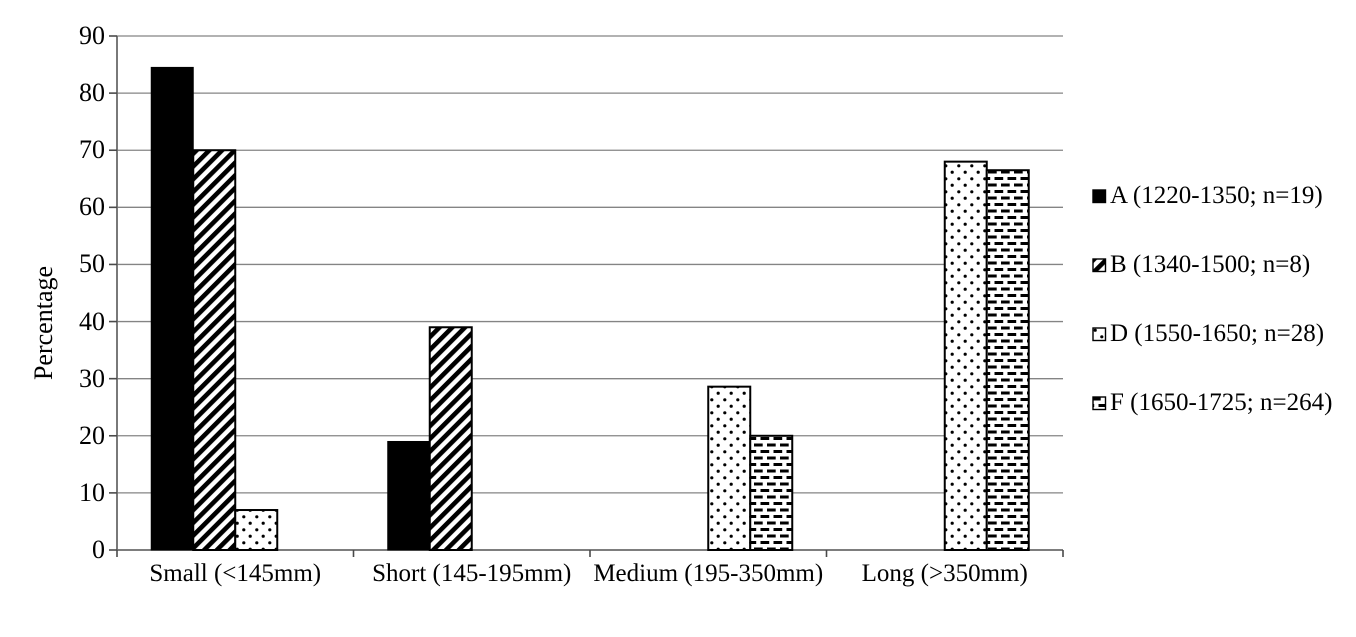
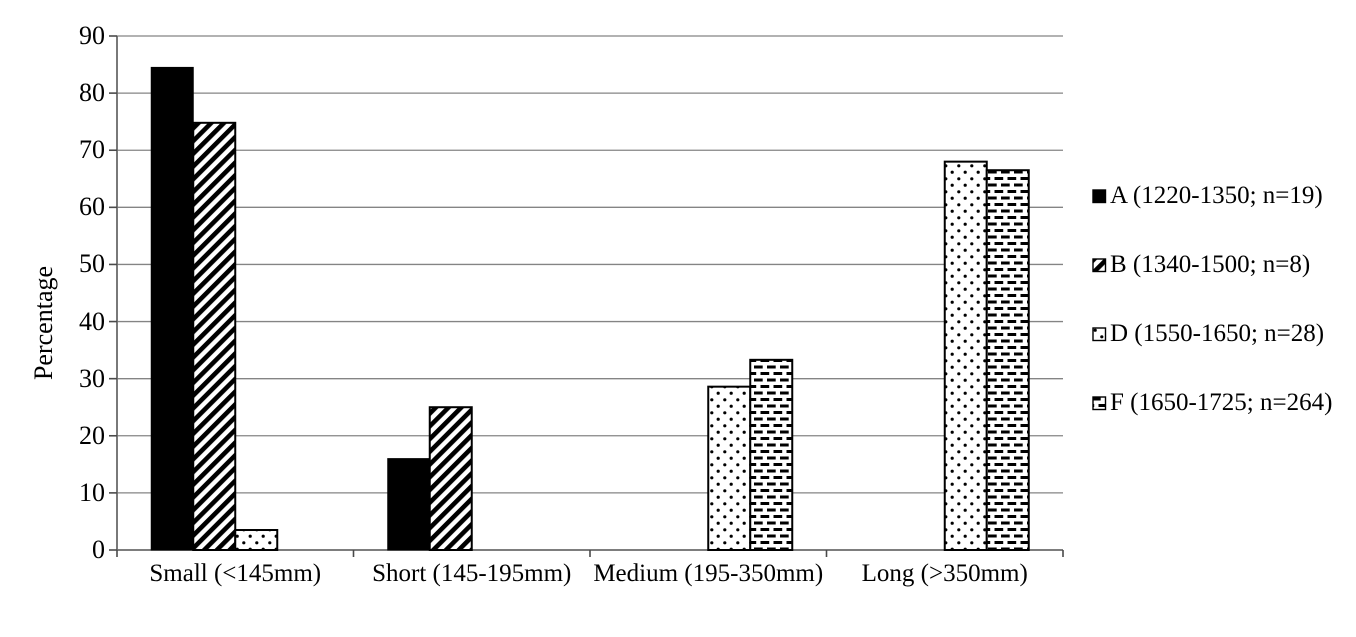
B (1340-1500; n=8)/Small (<145mm): 70 -> 75
D (1550-1650; n=28)/Small (<145mm): 7 -> 4
A (1220-1350; n=19)/Short (145-195mm): 19 -> 16
B (1340-1500; n=8)/Short (145-195mm): 39 -> 25
F (1650-1725; n=264)/Medium (195-350mm): 20 -> 33
